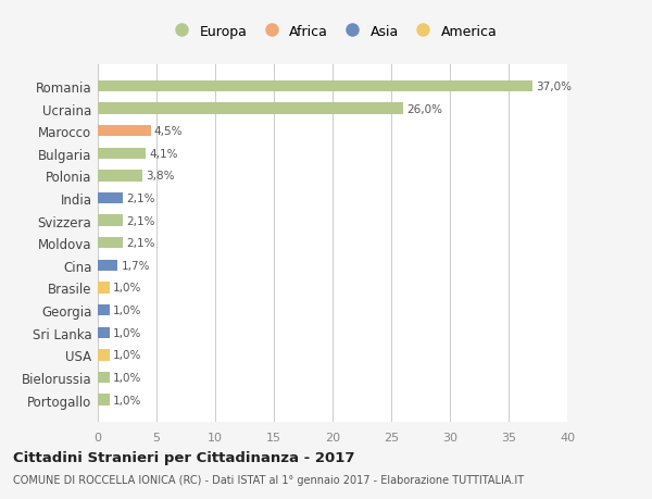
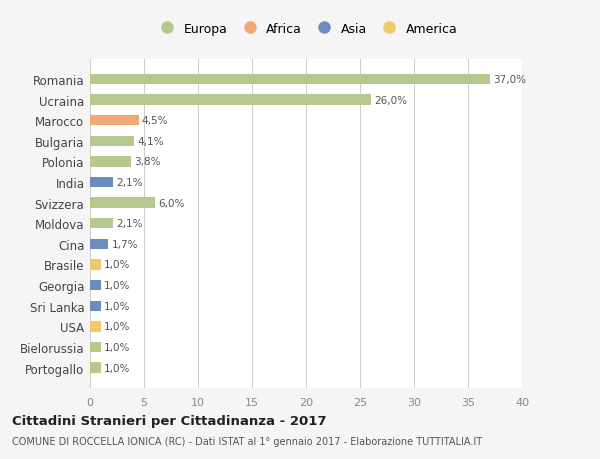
Svizzera: 2,1% -> 6,0%
